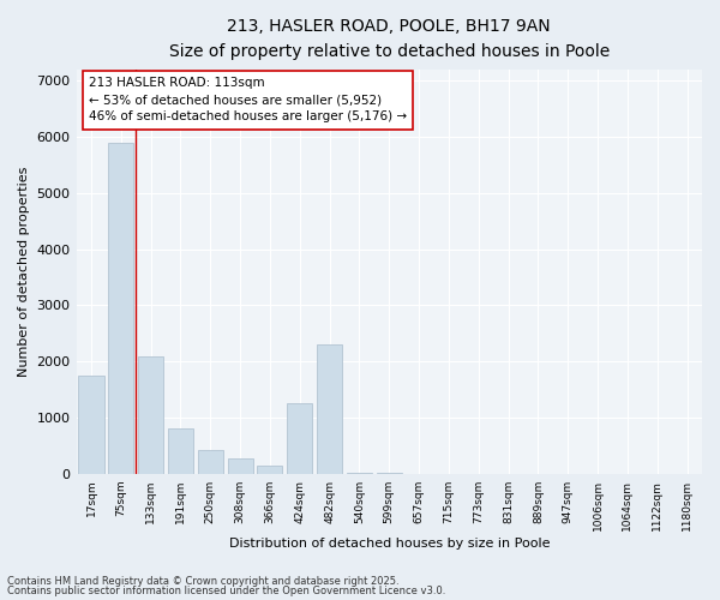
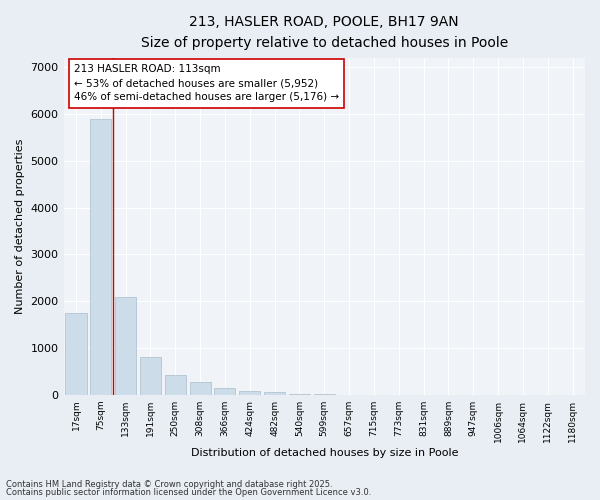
424sqm: 1250 -> 90
482sqm: 2300 -> 60
